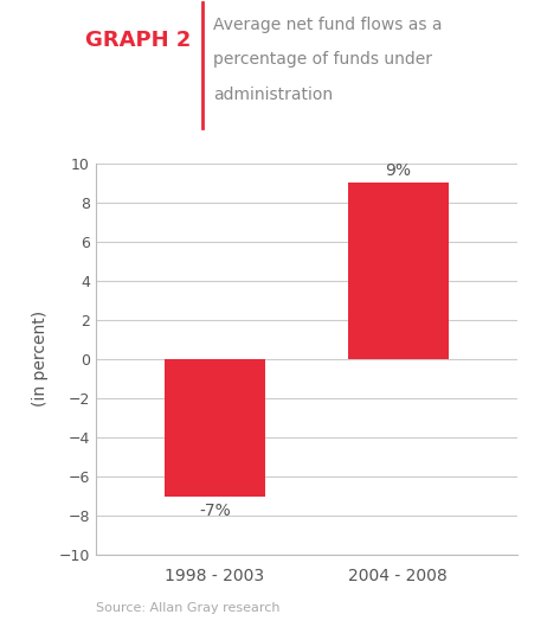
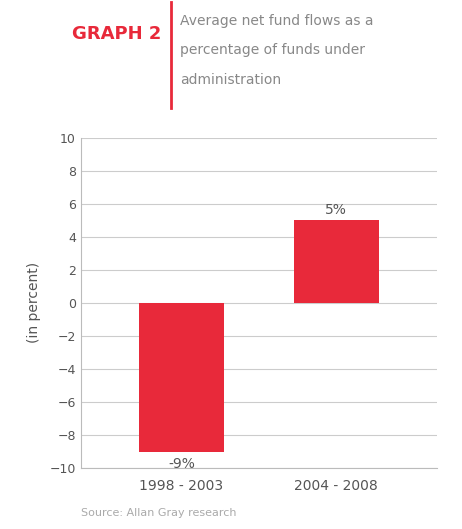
1998 - 2003: -7% -> -9%
2004 - 2008: 9% -> 5%
